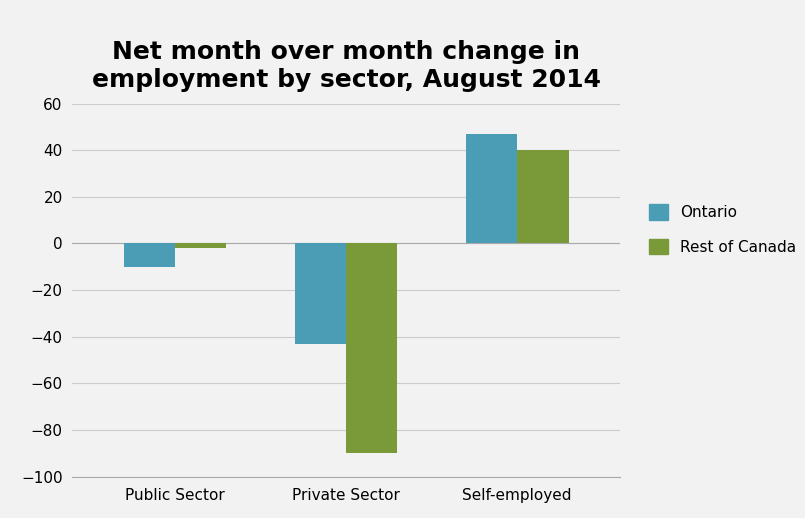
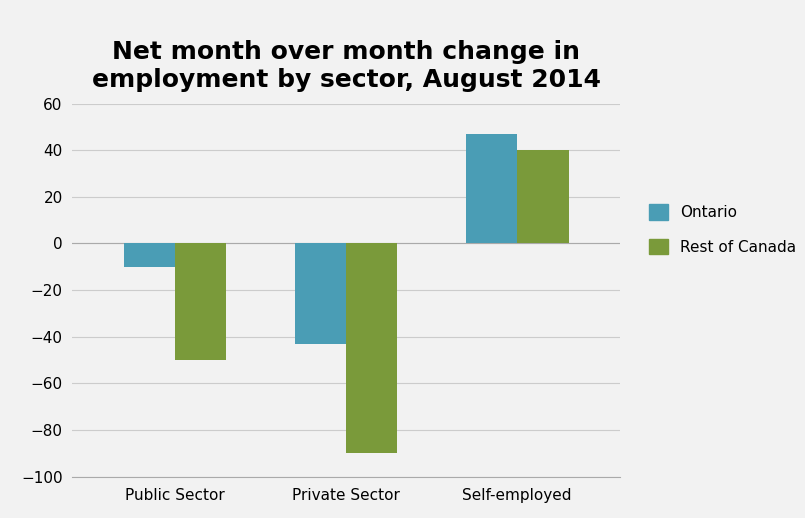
Rest of Canada/Public Sector: -2 -> -50
